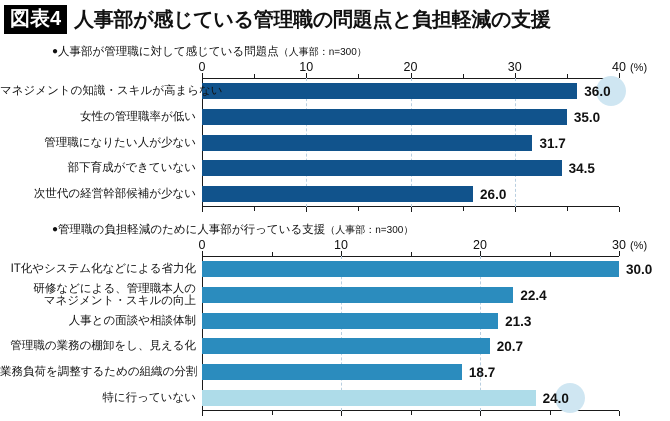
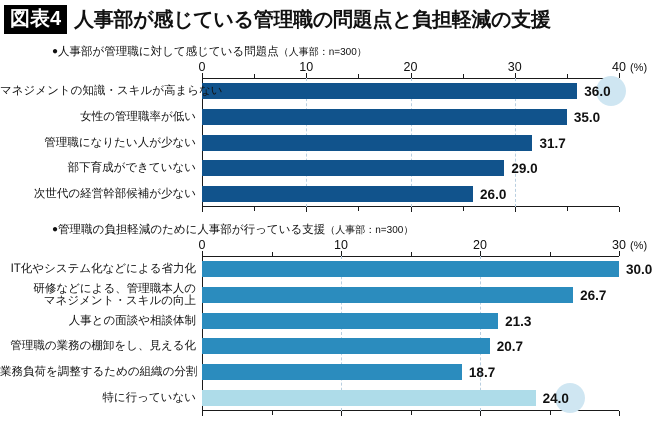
●人事部が管理職に対して感じている問題点（人事部：n=300）/部下育成ができていない: 34.5 -> 29.0
●管理職の負担軽減のために人事部が行っている支援（人事部：n=300）/研修などによる、管理職本人の マネジメント・スキルの向上: 22.4 -> 26.7
